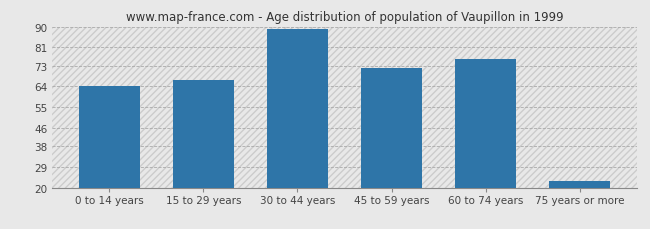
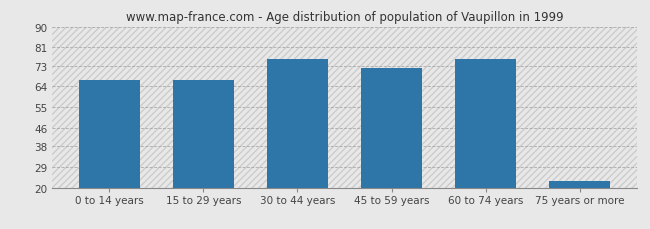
0 to 14 years: 64 -> 67
30 to 44 years: 89 -> 76
